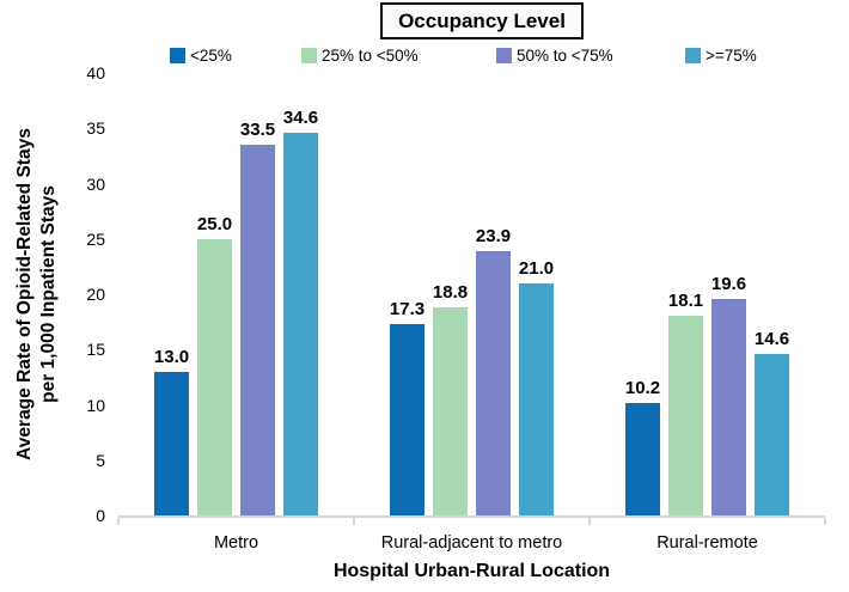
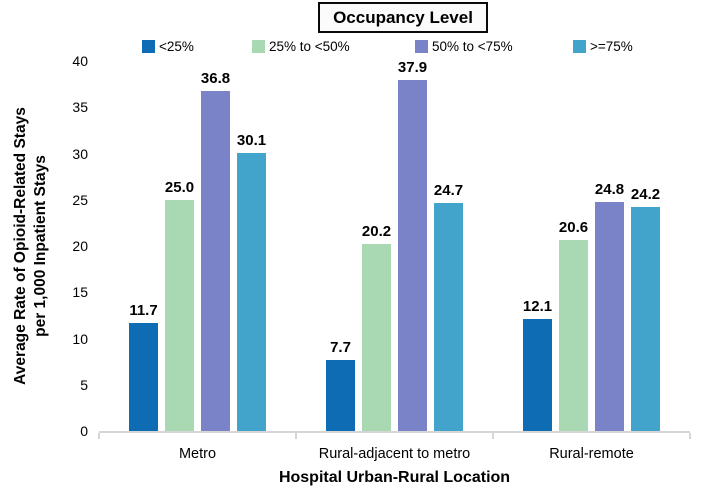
<25%/Metro: 13.0 -> 11.7
50% to <75%/Metro: 33.5 -> 36.8
>=75%/Metro: 34.6 -> 30.1
<25%/Rural-adjacent to metro: 17.3 -> 7.7
25% to <50%/Rural-adjacent to metro: 18.8 -> 20.2
50% to <75%/Rural-adjacent to metro: 23.9 -> 37.9
>=75%/Rural-adjacent to metro: 21.0 -> 24.7
<25%/Rural-remote: 10.2 -> 12.1
25% to <50%/Rural-remote: 18.1 -> 20.6
50% to <75%/Rural-remote: 19.6 -> 24.8
>=75%/Rural-remote: 14.6 -> 24.2
